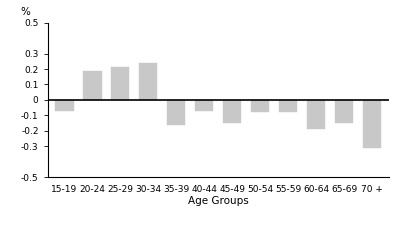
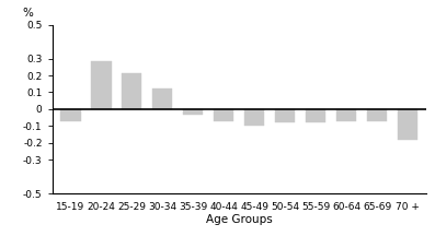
20-24: 0.19 -> 0.28
30-34: 0.24 -> 0.12
35-39: -0.16 -> -0.03
45-49: -0.15 -> -0.10
60-64: -0.19 -> -0.07
65-69: -0.15 -> -0.07
70 +: -0.31 -> -0.18
